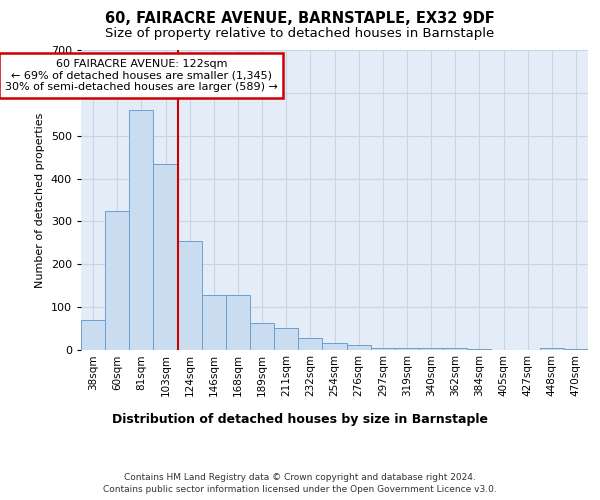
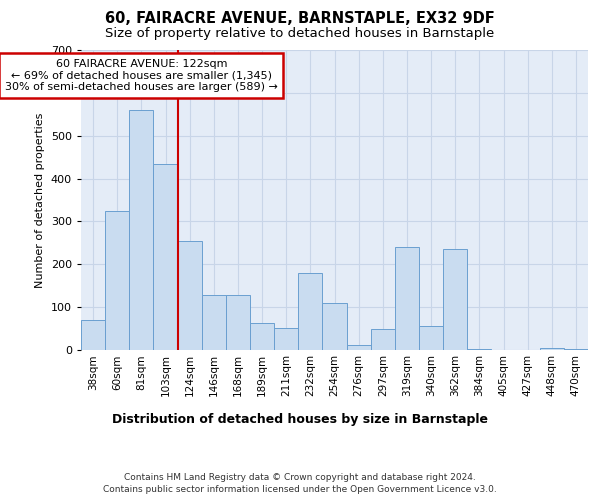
232sqm: 28 -> 180
254sqm: 16 -> 110
297sqm: 5 -> 50
319sqm: 5 -> 240
340sqm: 5 -> 55
362sqm: 5 -> 235
